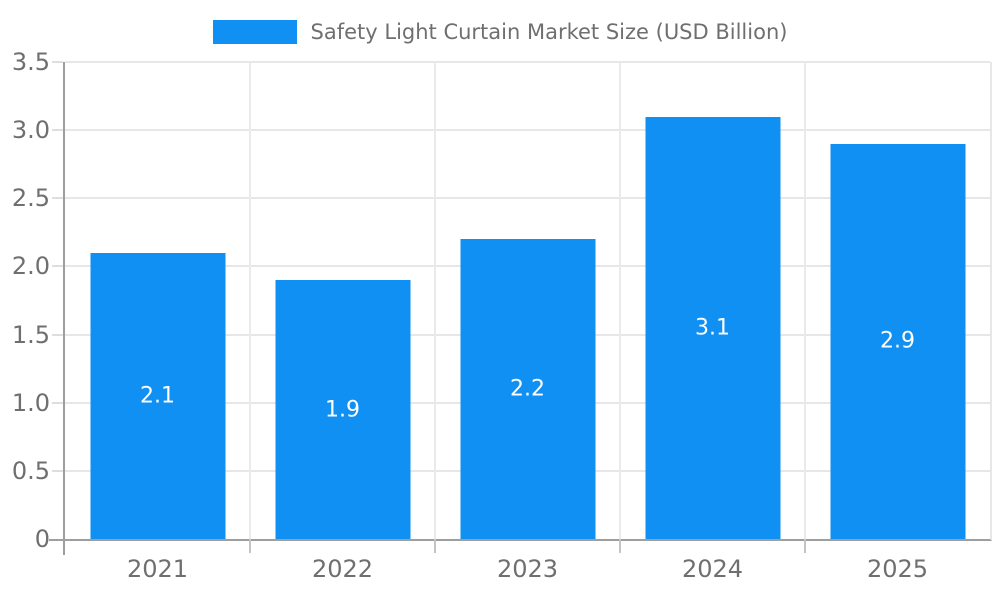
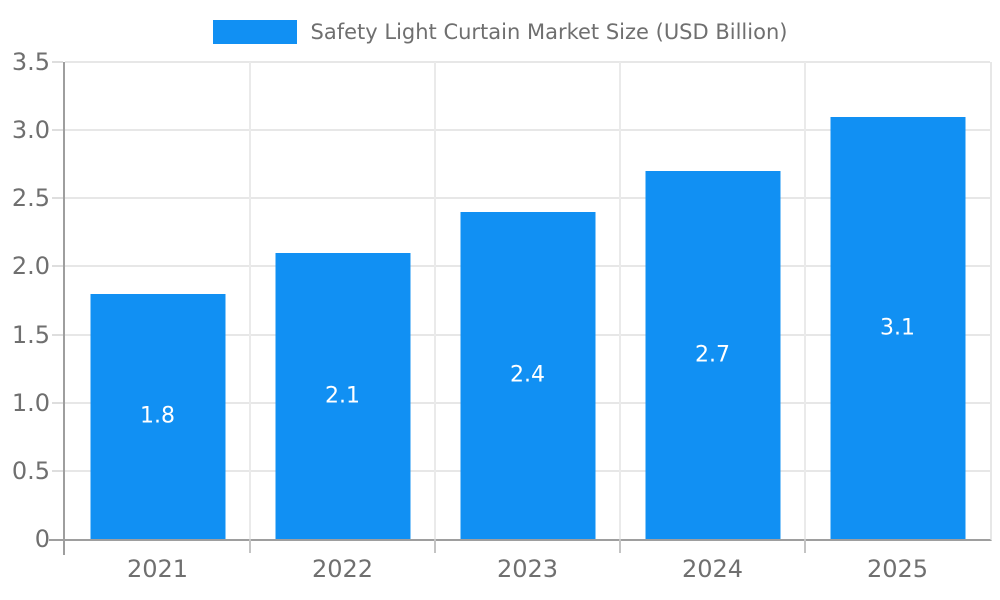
2021: 2.1 -> 1.8
2022: 1.9 -> 2.1
2023: 2.2 -> 2.4
2024: 3.1 -> 2.7
2025: 2.9 -> 3.1
